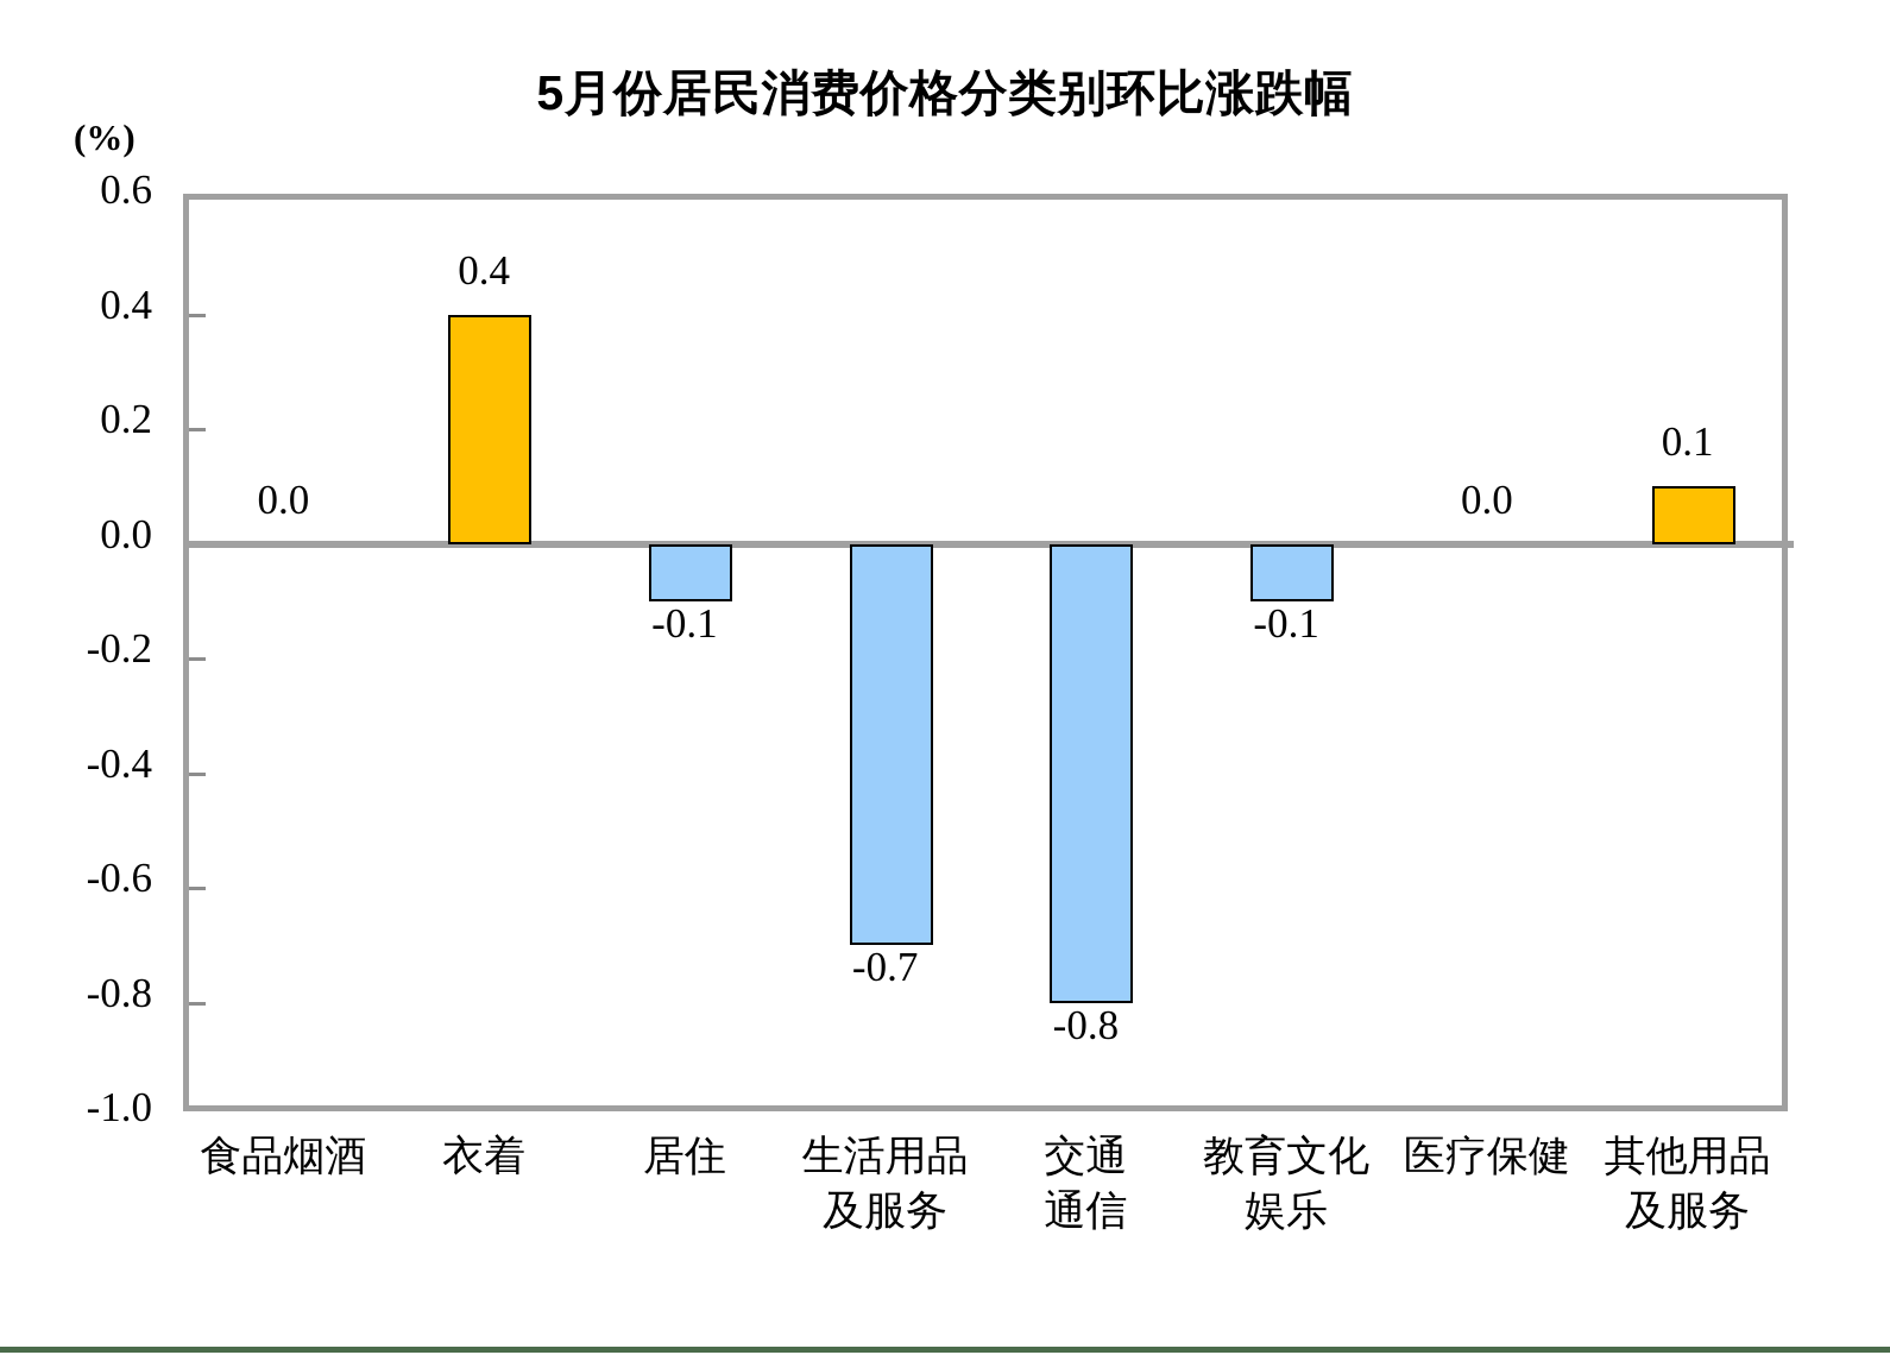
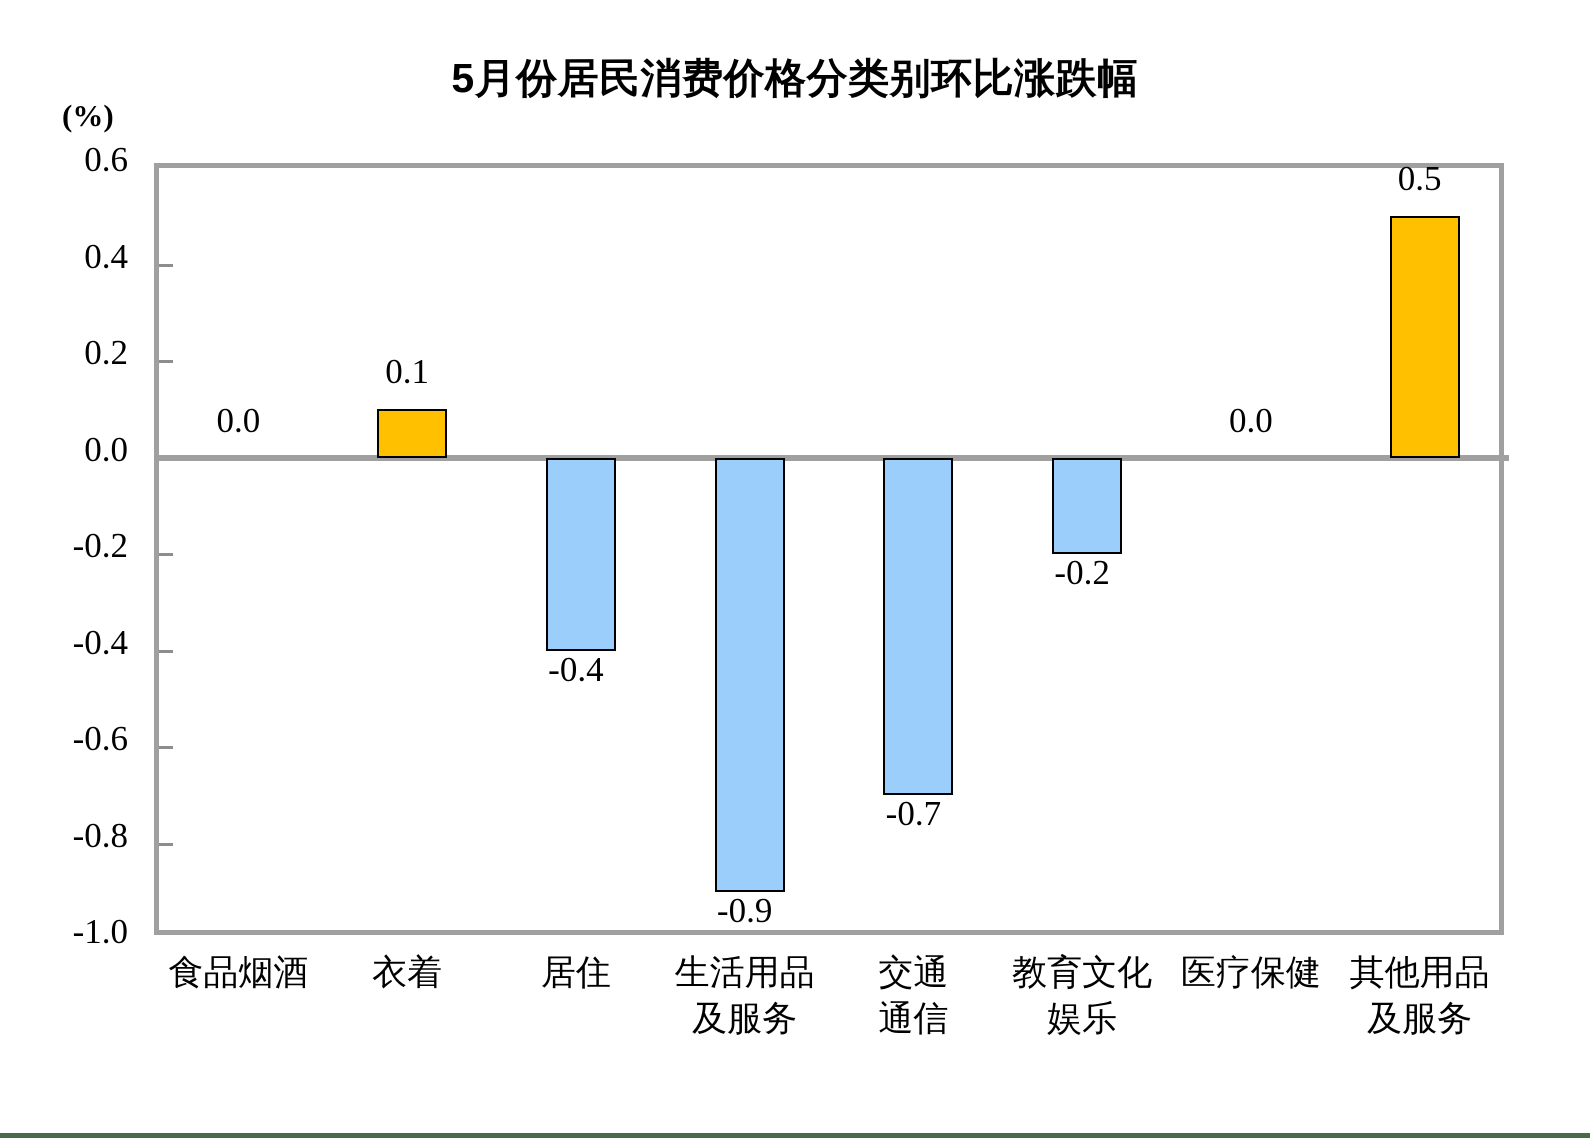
衣着: 0.4 -> 0.1
居住: -0.1 -> -0.4
生活用品 及服务: -0.7 -> -0.9
交通 通信: -0.8 -> -0.7
教育文化 娱乐: -0.1 -> -0.2
其他用品 及服务: 0.1 -> 0.5
